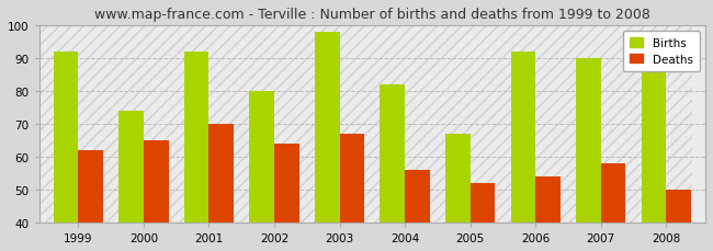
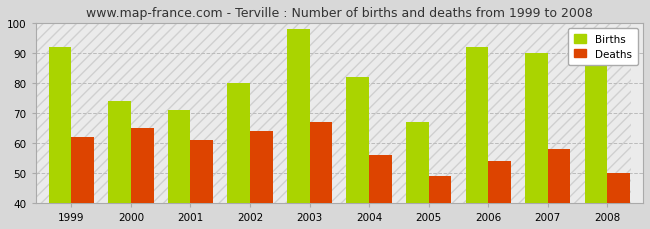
Births/2001: 92 -> 71
Deaths/2001: 70 -> 61
Deaths/2005: 52 -> 49
